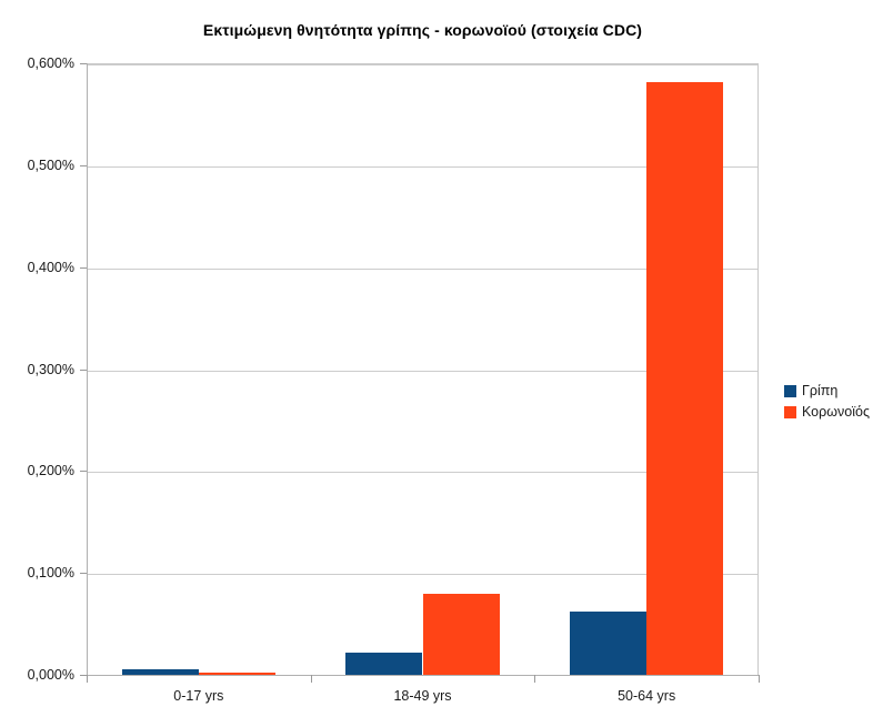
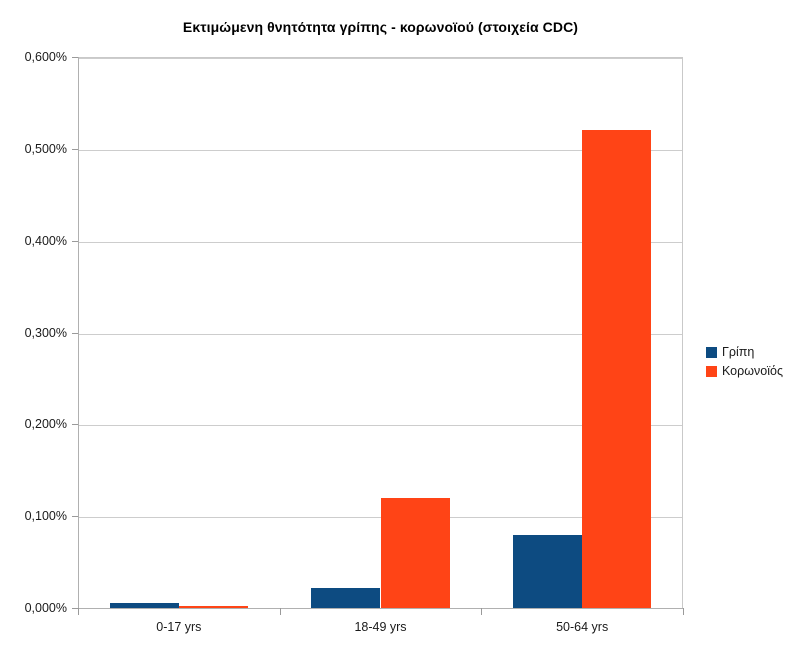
Κορωνοϊός/18-49 yrs: 0,08% -> 0,12%
Γρίπη/50-64 yrs: 0,06% -> 0,08%
Κορωνοϊός/50-64 yrs: 0,58% -> 0,52%
